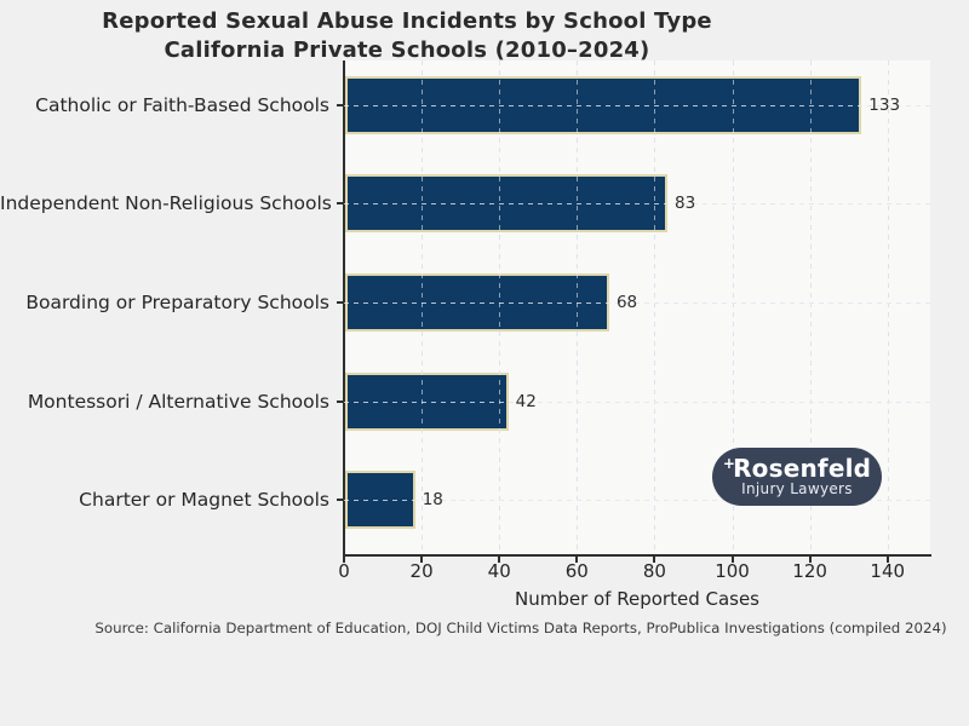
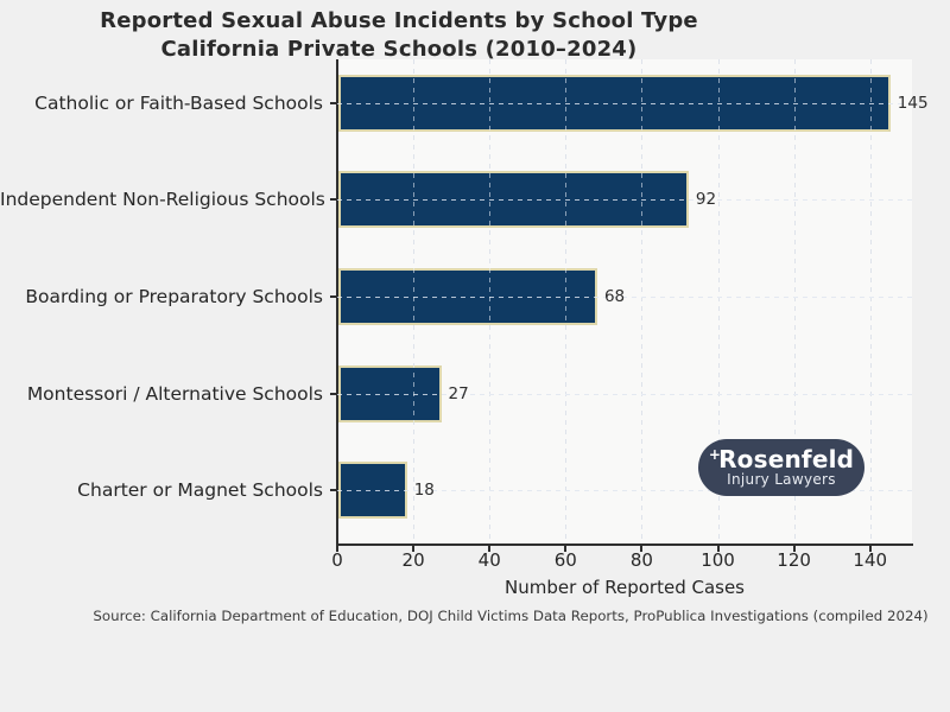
Catholic or Faith-Based Schools: 133 -> 145
Independent Non-Religious Schools: 83 -> 92
Montessori / Alternative Schools: 42 -> 27
